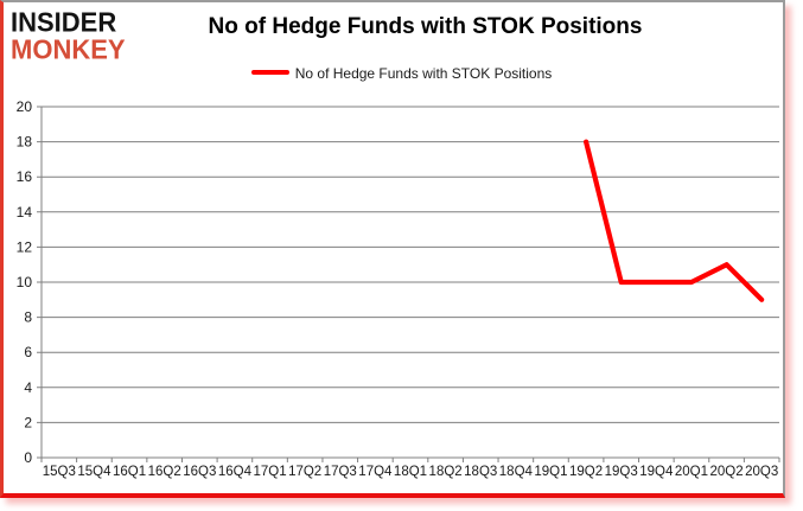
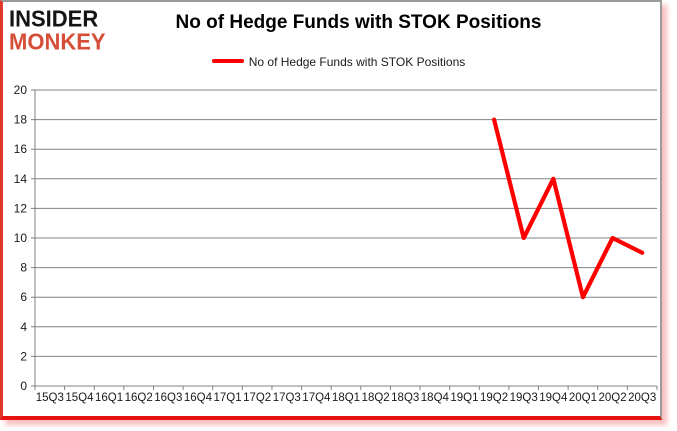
19Q4: 10 -> 14
20Q1: 10 -> 6
20Q2: 11 -> 10
